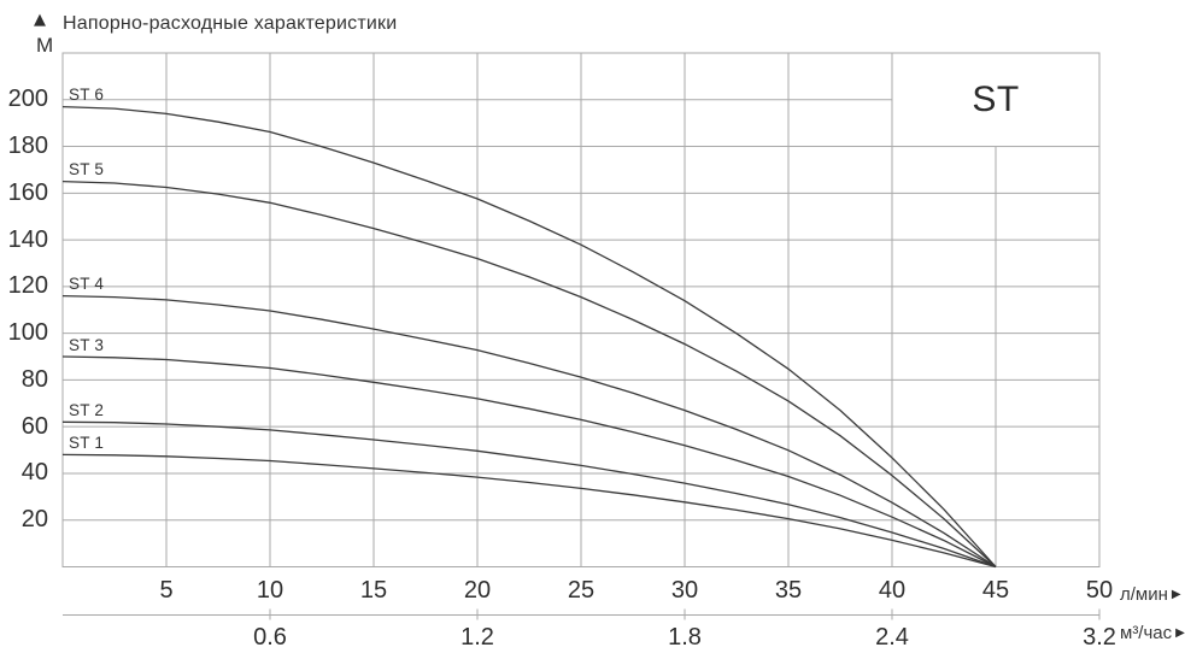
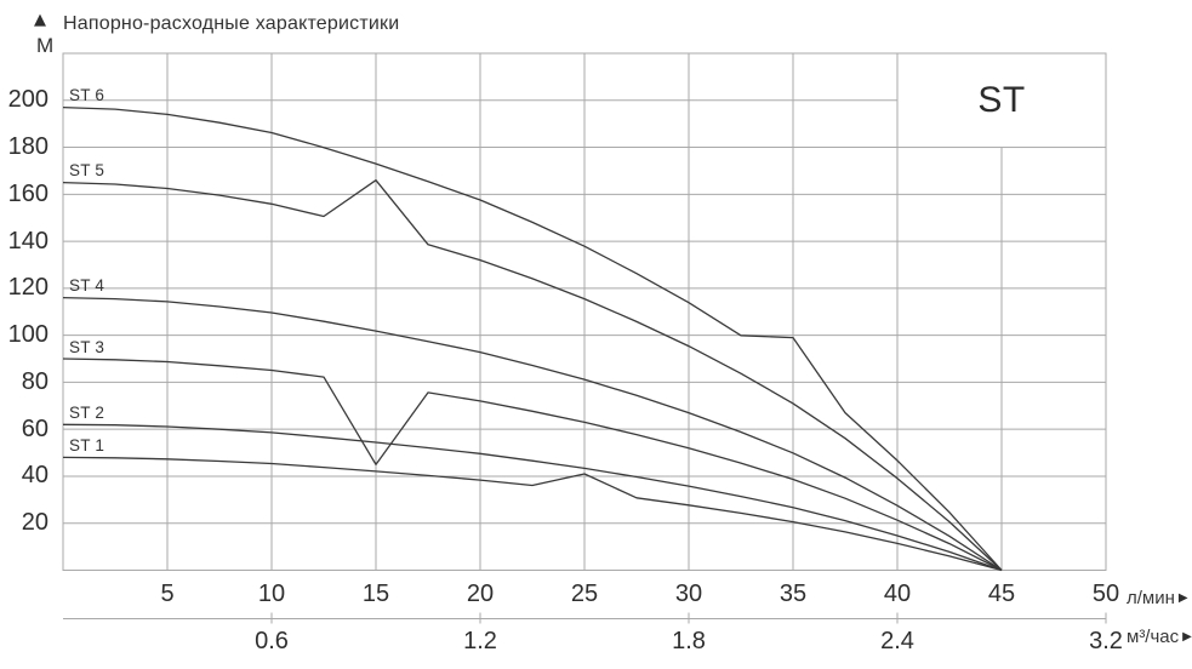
ST 3/15: 79 -> 45
ST 5/15: 145 -> 166
ST 1/25: 34 -> 41
ST 6/35: 85 -> 99
